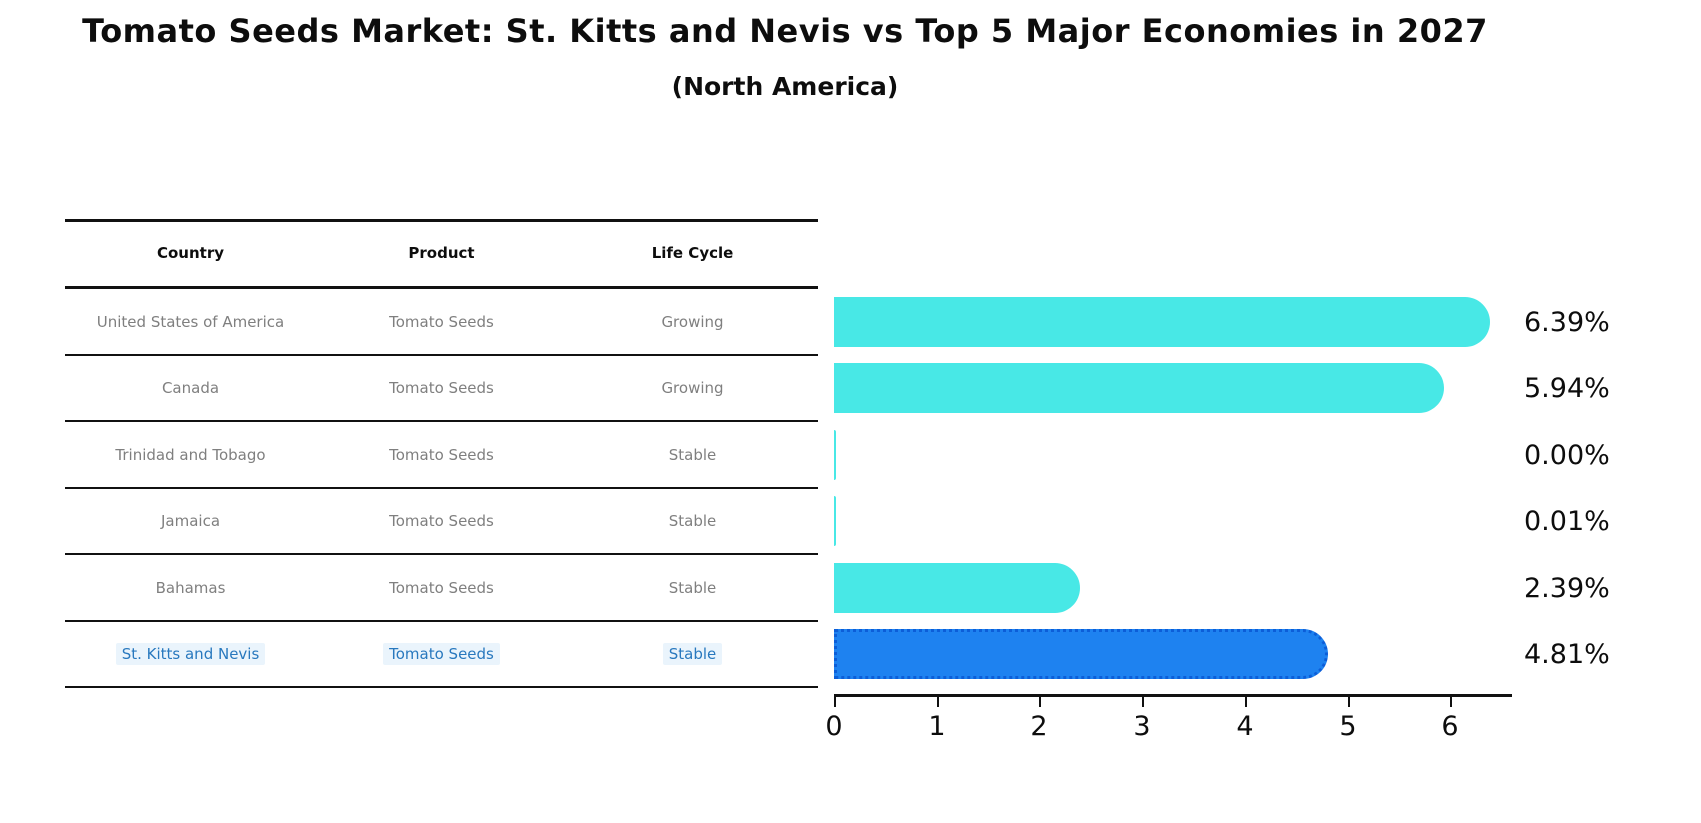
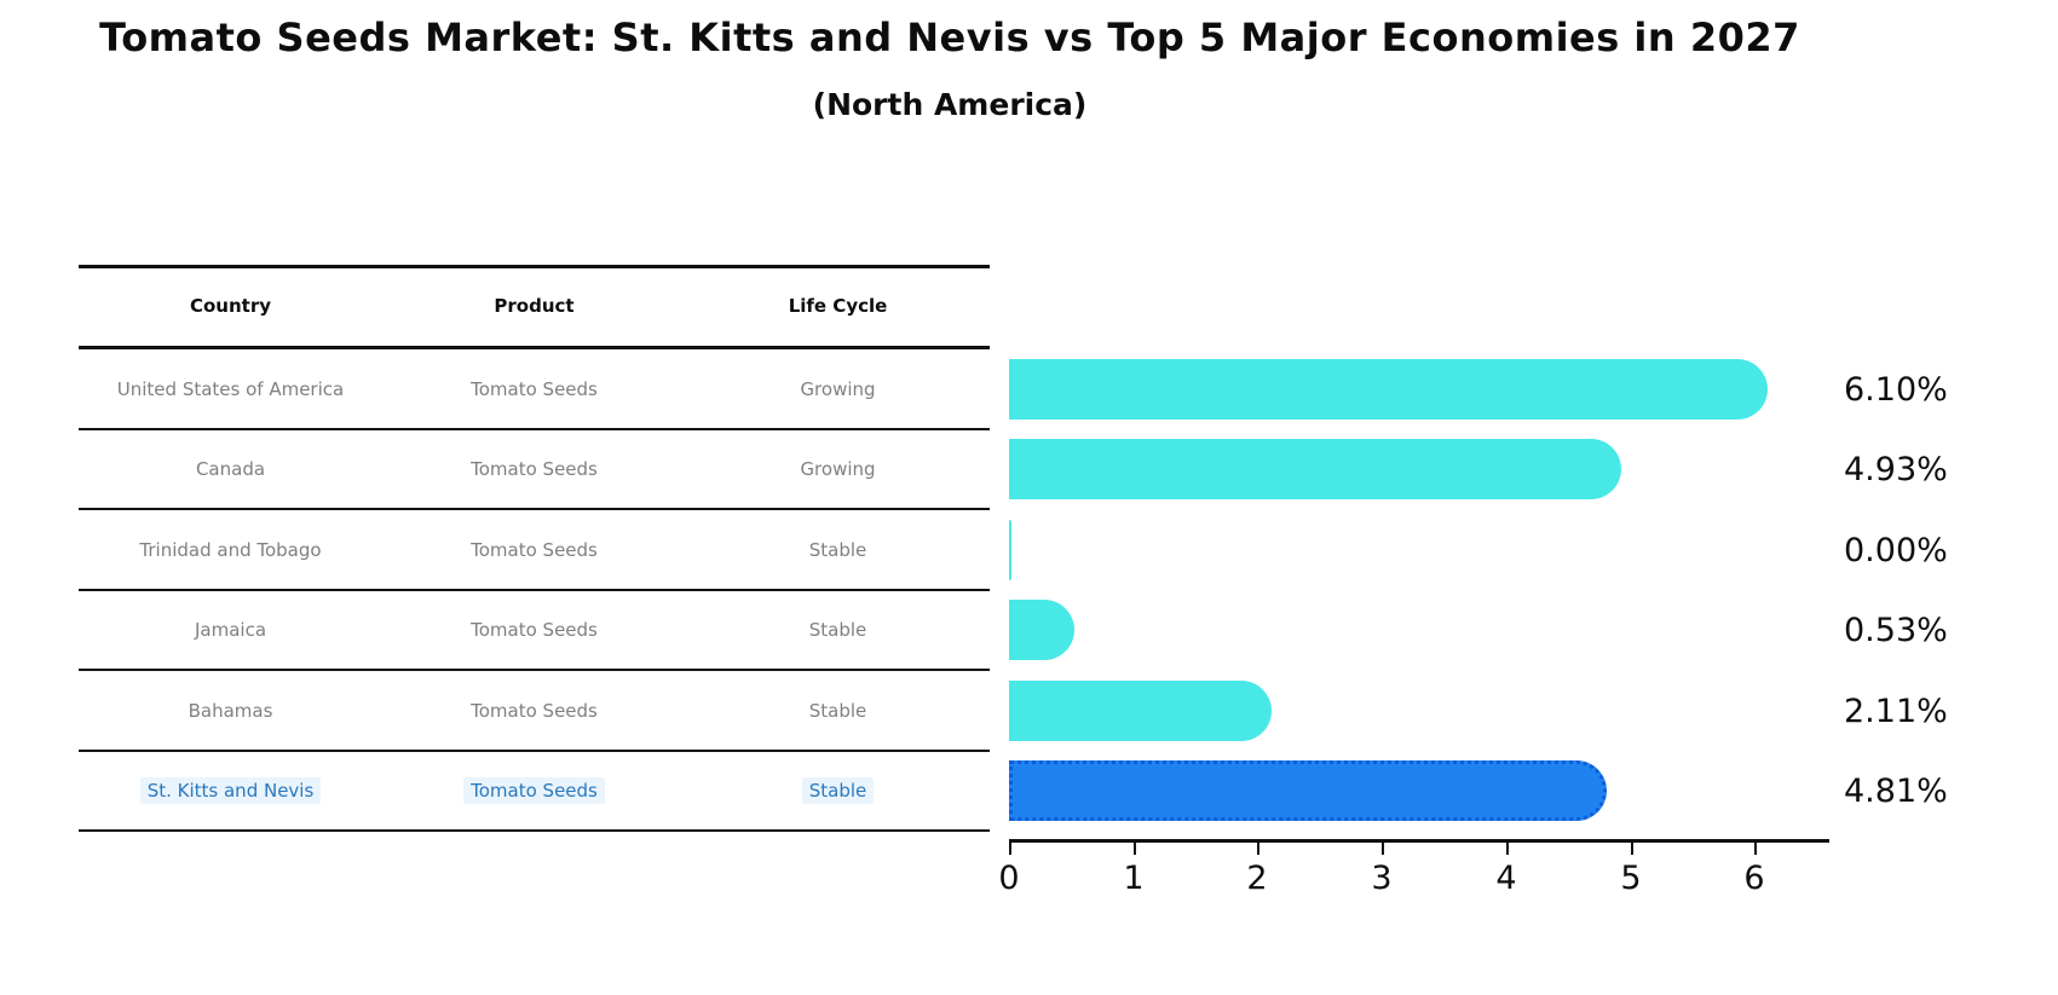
United States of America: 6.39% -> 6.10%
Canada: 5.94% -> 4.93%
Jamaica: 0.01% -> 0.53%
Bahamas: 2.39% -> 2.11%
